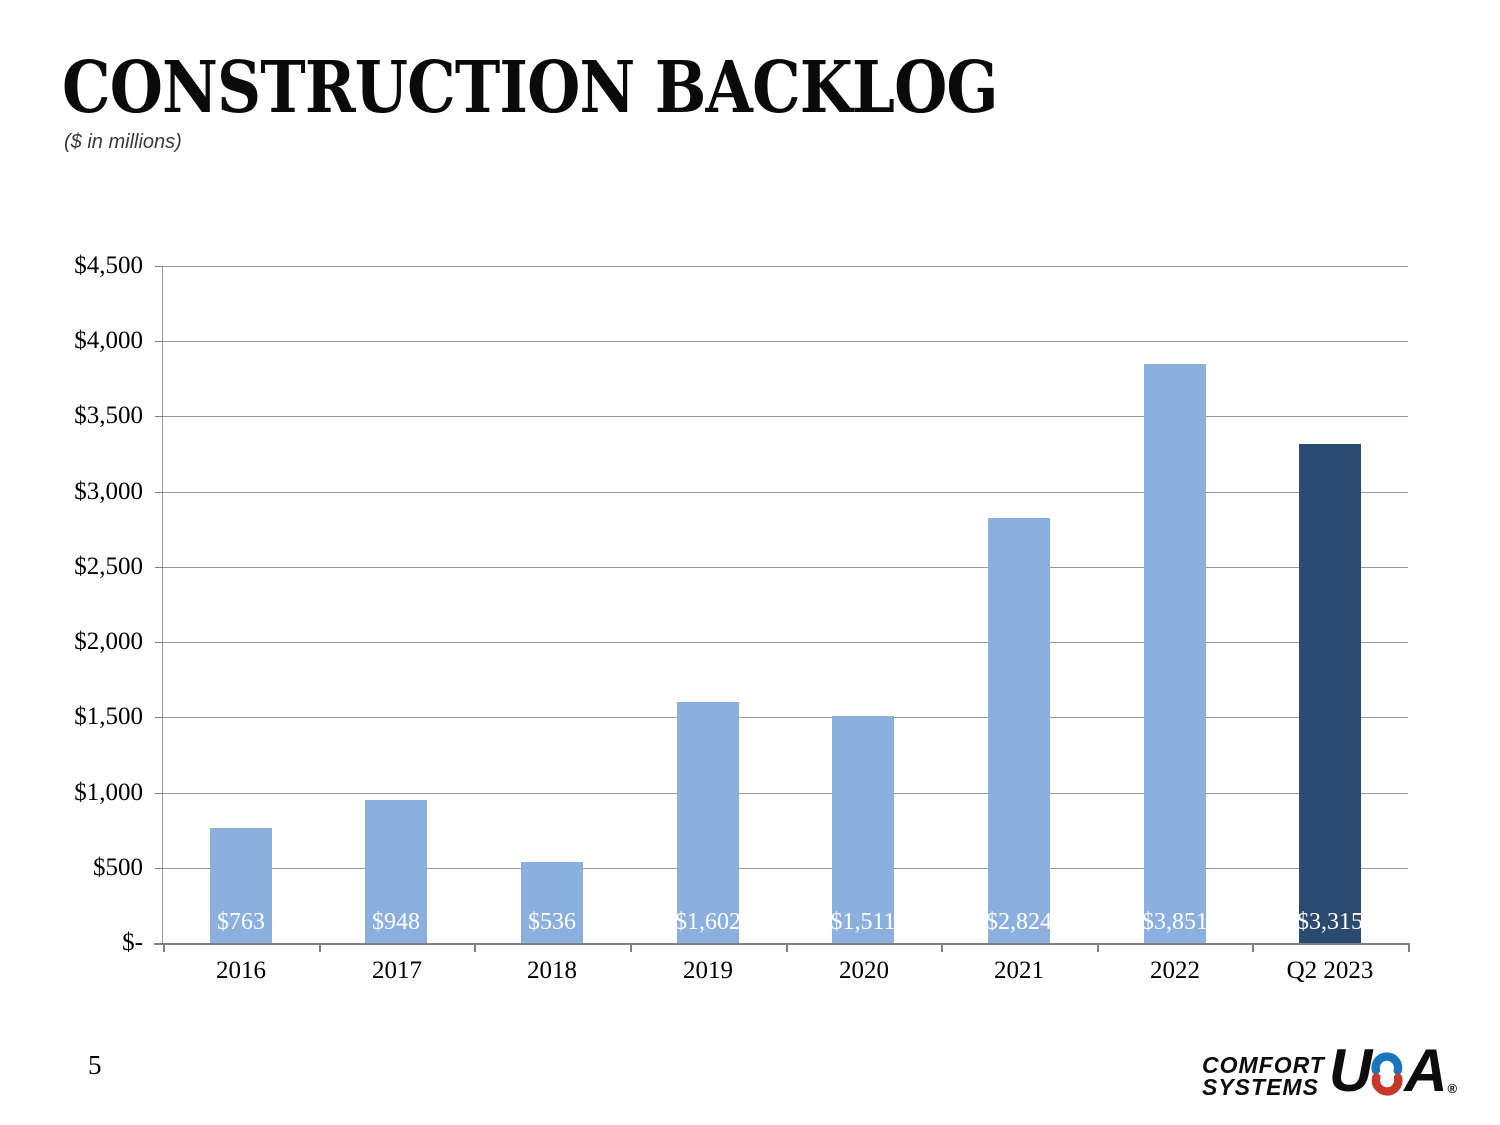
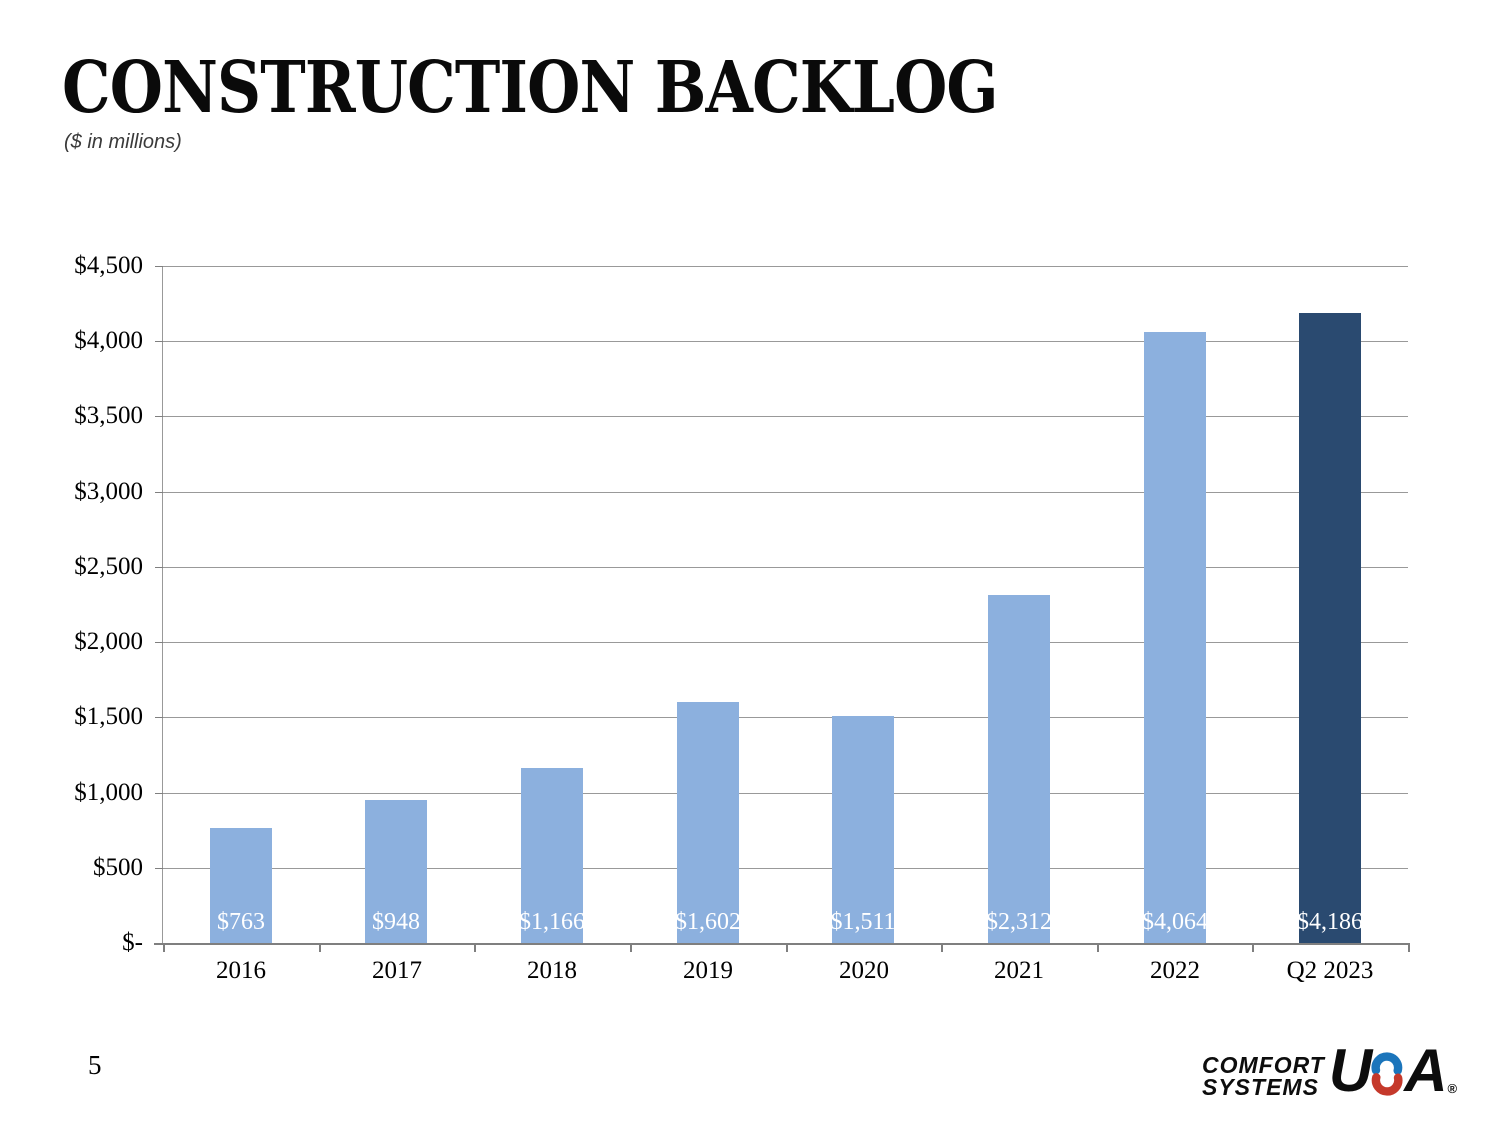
2018: $536 -> $1,166
2021: $2,824 -> $2,312
2022: $3,851 -> $4,064
Q2 2023: $3,315 -> $4,186
